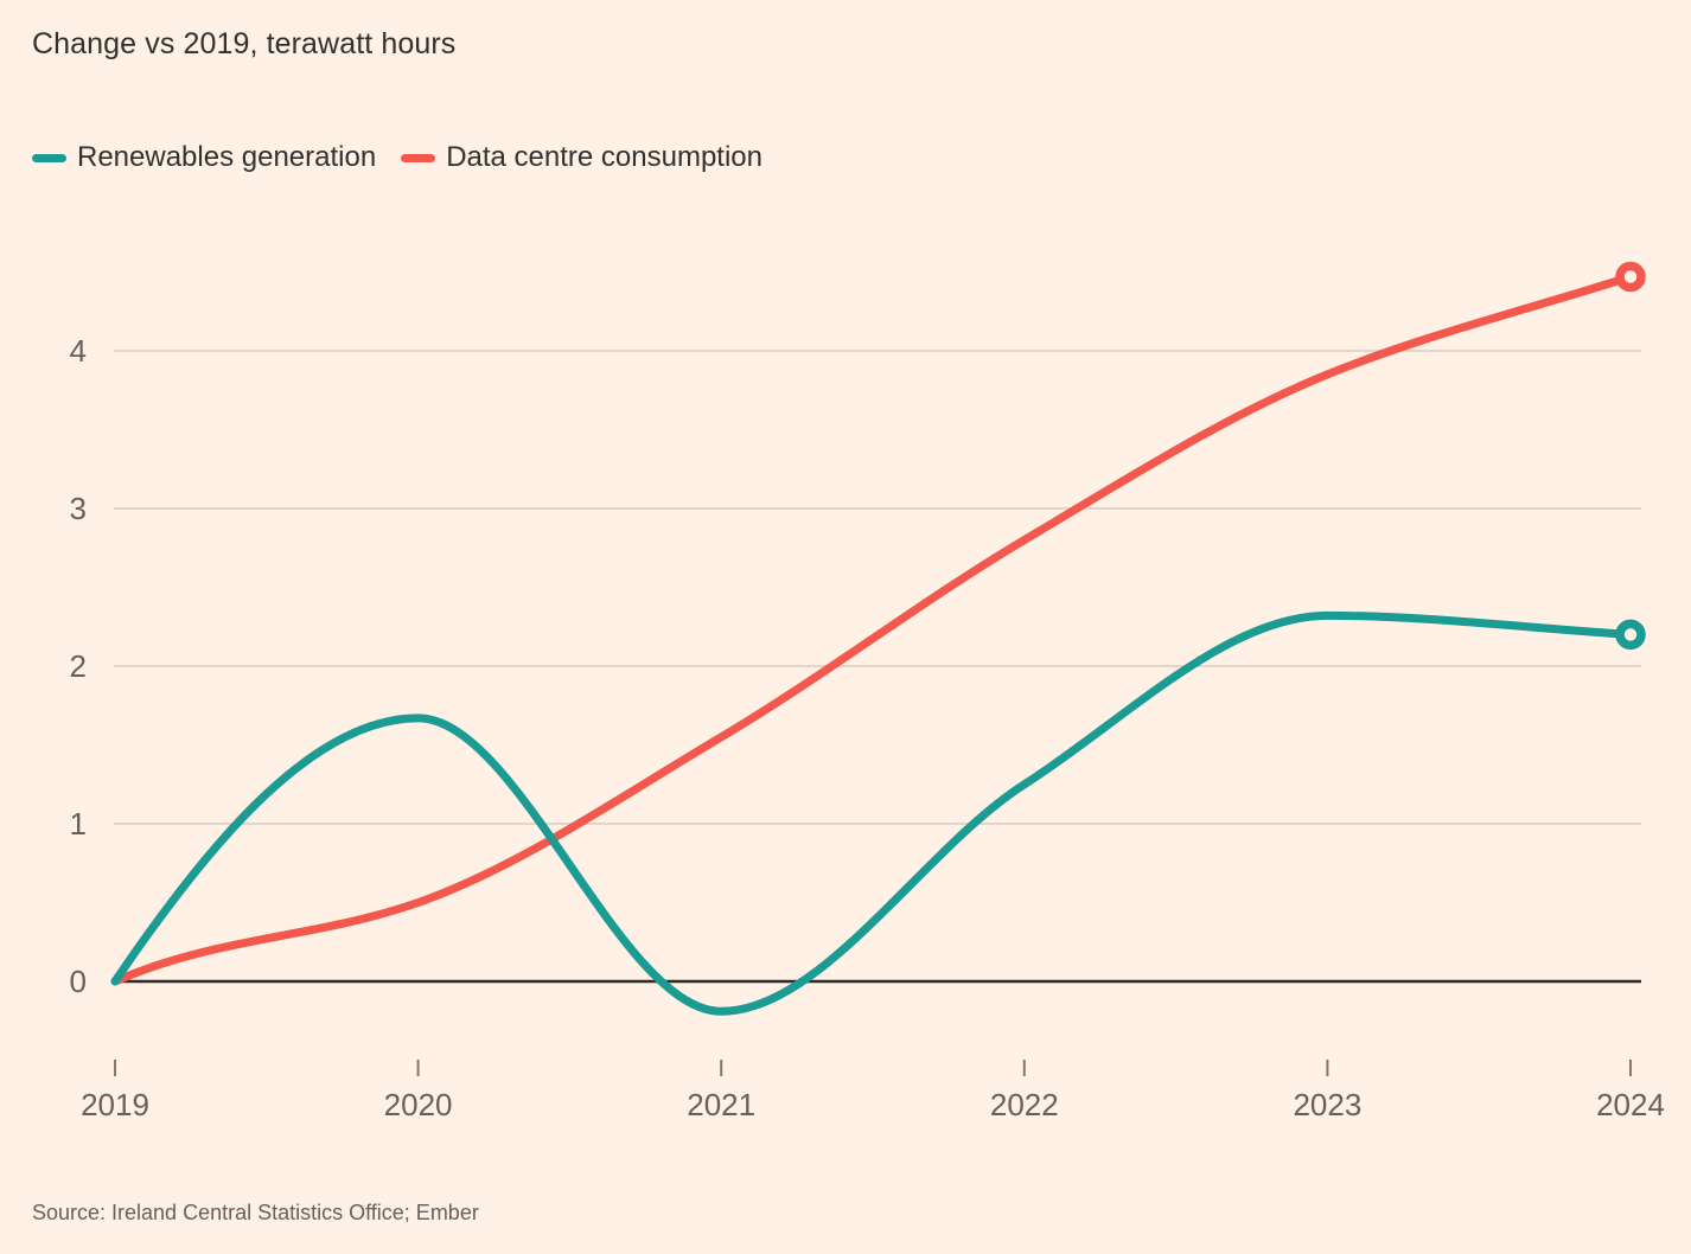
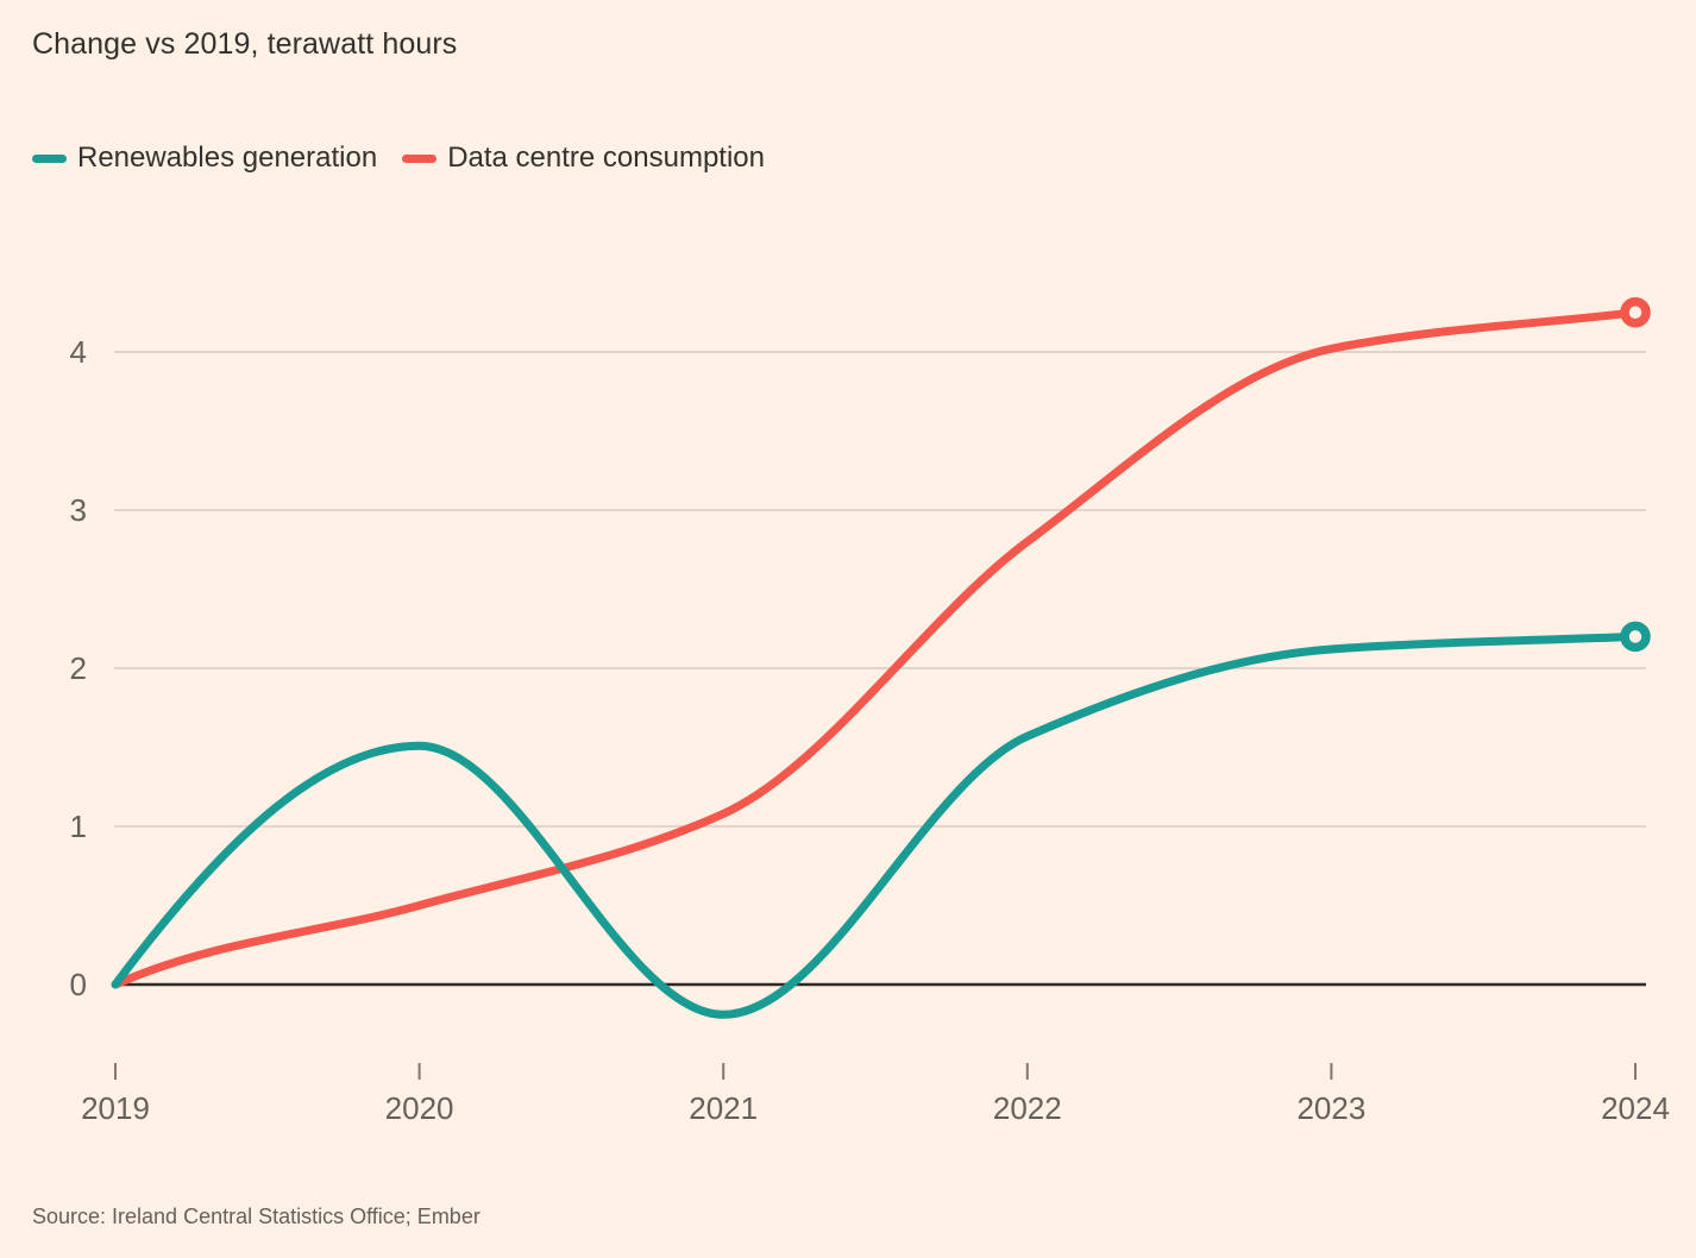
Renewables generation/2020: 1.67 -> 1.51
Data centre consumption/2021: 1.55 -> 1.08
Renewables generation/2022: 1.25 -> 1.57
Data centre consumption/2023: 3.85 -> 4.02
Renewables generation/2023: 2.32 -> 2.12
Data centre consumption/2024: 4.47 -> 4.25
